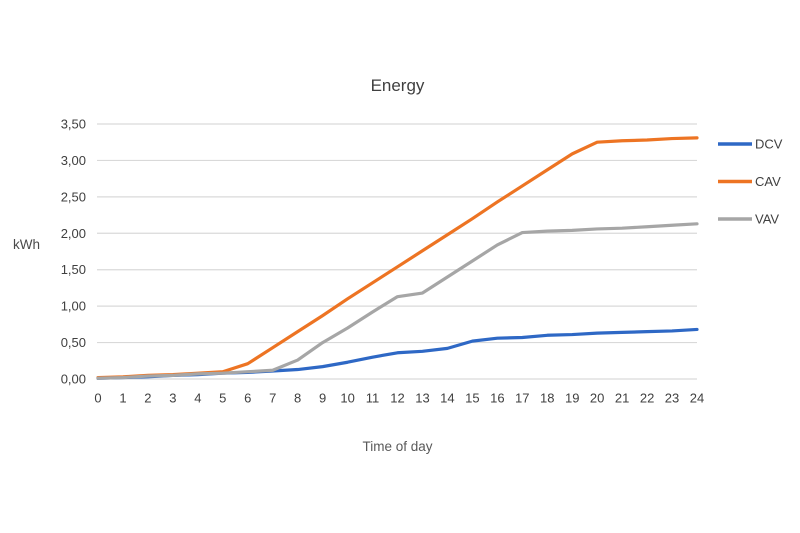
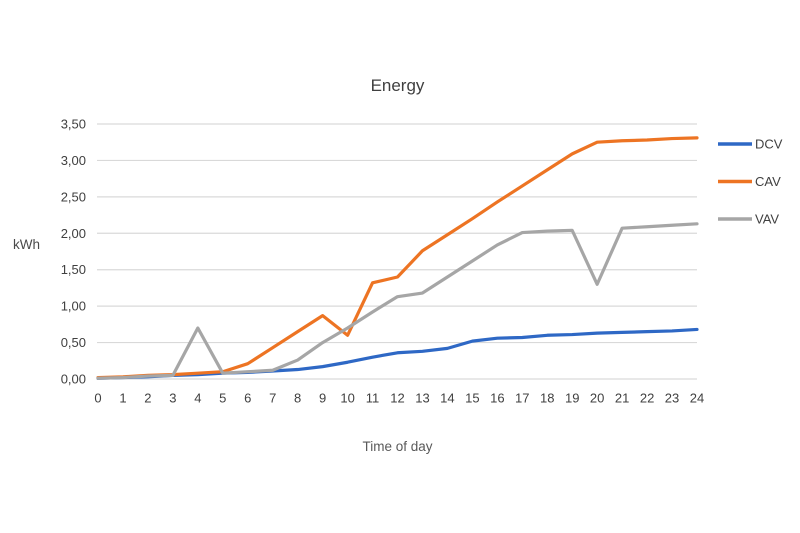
VAV/4: 0,1 -> 0,7
CAV/10: 1,1 -> 0,6
CAV/12: 1,5 -> 1,4
VAV/20: 2,1 -> 1,3
